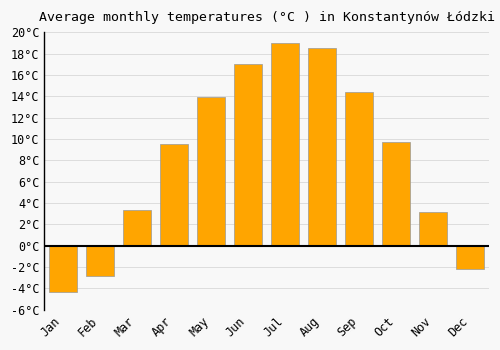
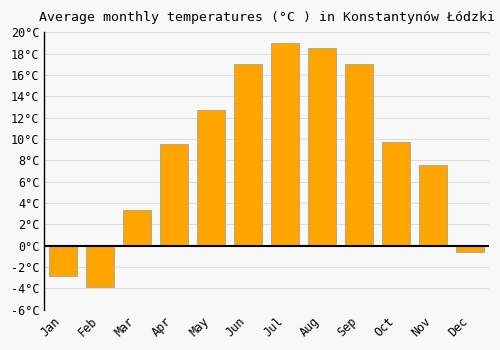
Jan: -4.3°C -> -2.8°C
Feb: -2.8°C -> -3.9°C
May: 13.9°C -> 12.7°C
Sep: 14.4°C -> 17.0°C
Nov: 3.2°C -> 7.6°C
Dec: -2.2°C -> -0.6°C
